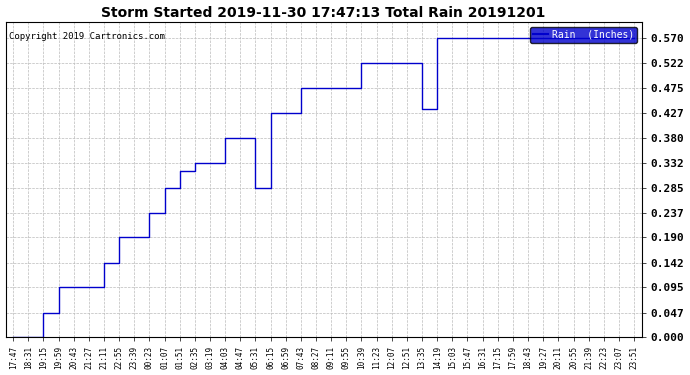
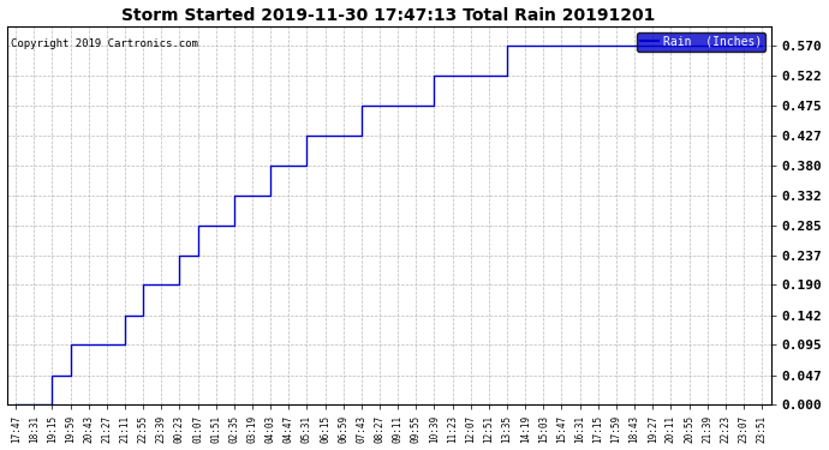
01:51: 0.316 -> 0.285
05:31: 0.284 -> 0.427
13:35: 0.434 -> 0.570
